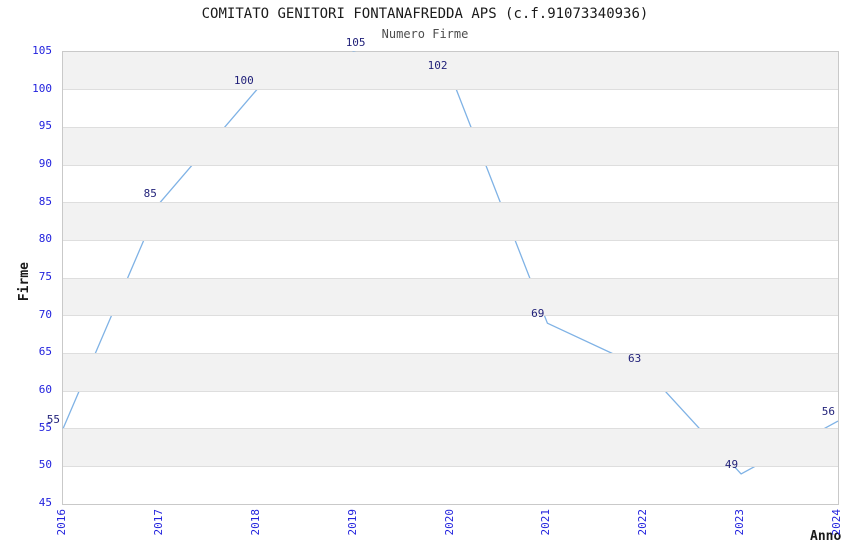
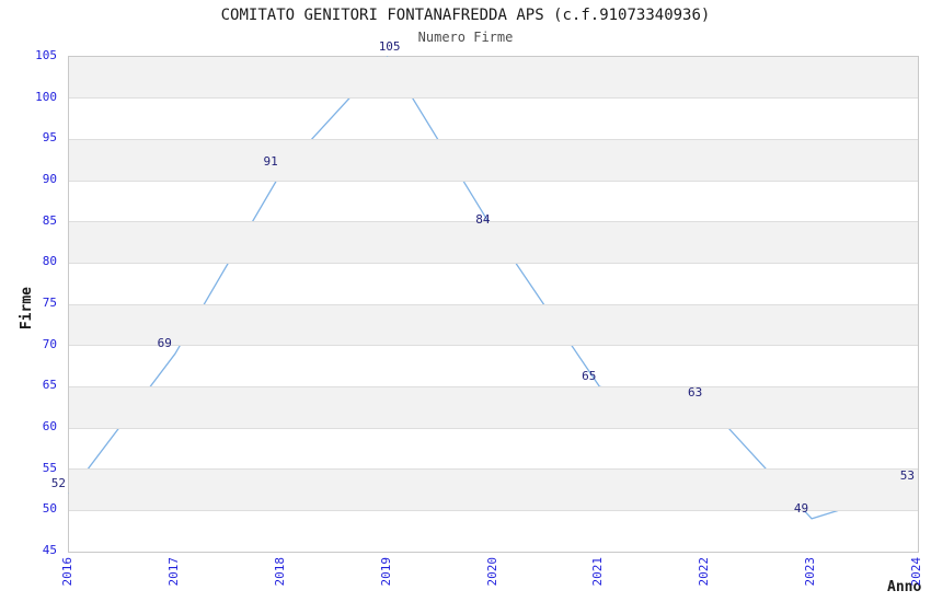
2016: 55 -> 52
2017: 85 -> 69
2018: 100 -> 91
2020: 102 -> 84
2021: 69 -> 65
2024: 56 -> 53
